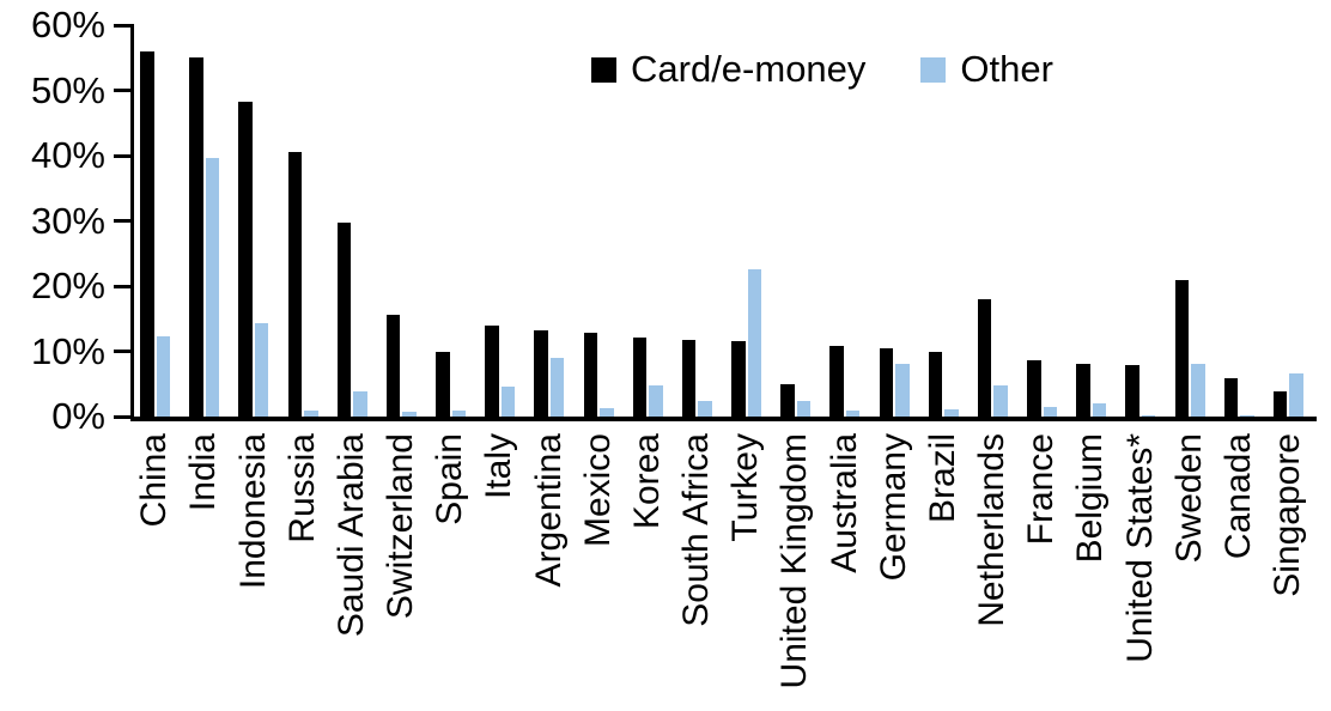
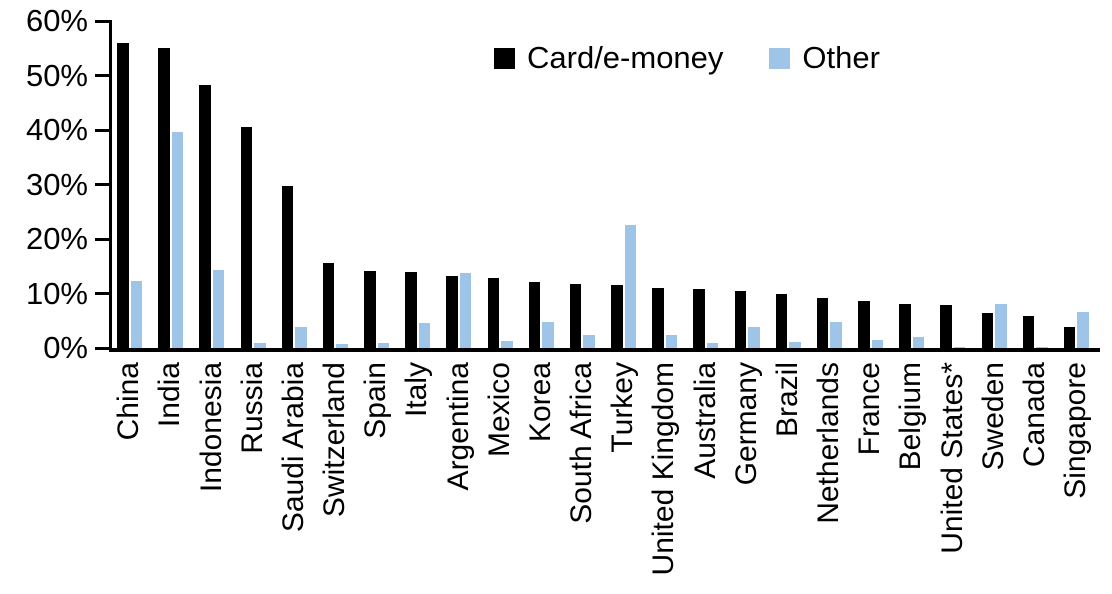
Card/e-money/Spain: 10% -> 14%
Other/Argentina: 9% -> 14%
Card/e-money/United Kingdom: 5% -> 11%
Other/Germany: 8% -> 4%
Card/e-money/Netherlands: 18% -> 9%
Card/e-money/Sweden: 21% -> 6%
